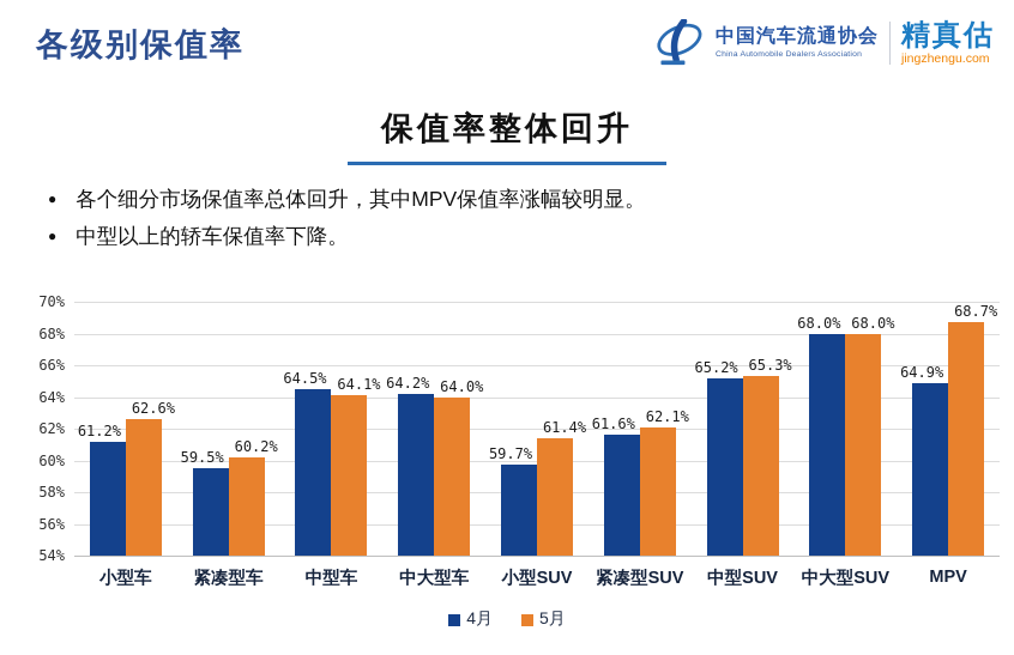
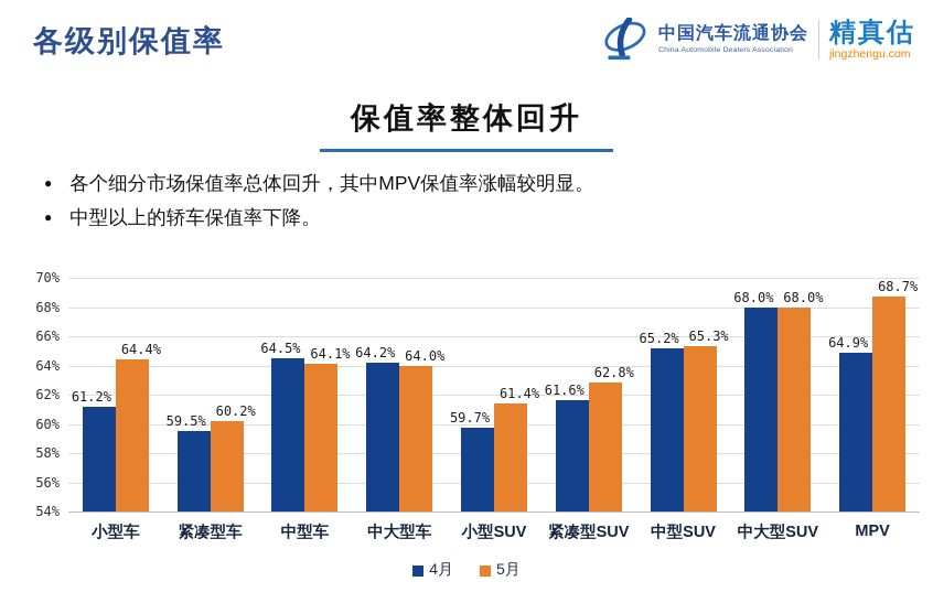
5月/小型车: 62.6% -> 64.4%
5月/紧凑型SUV: 62.1% -> 62.8%
